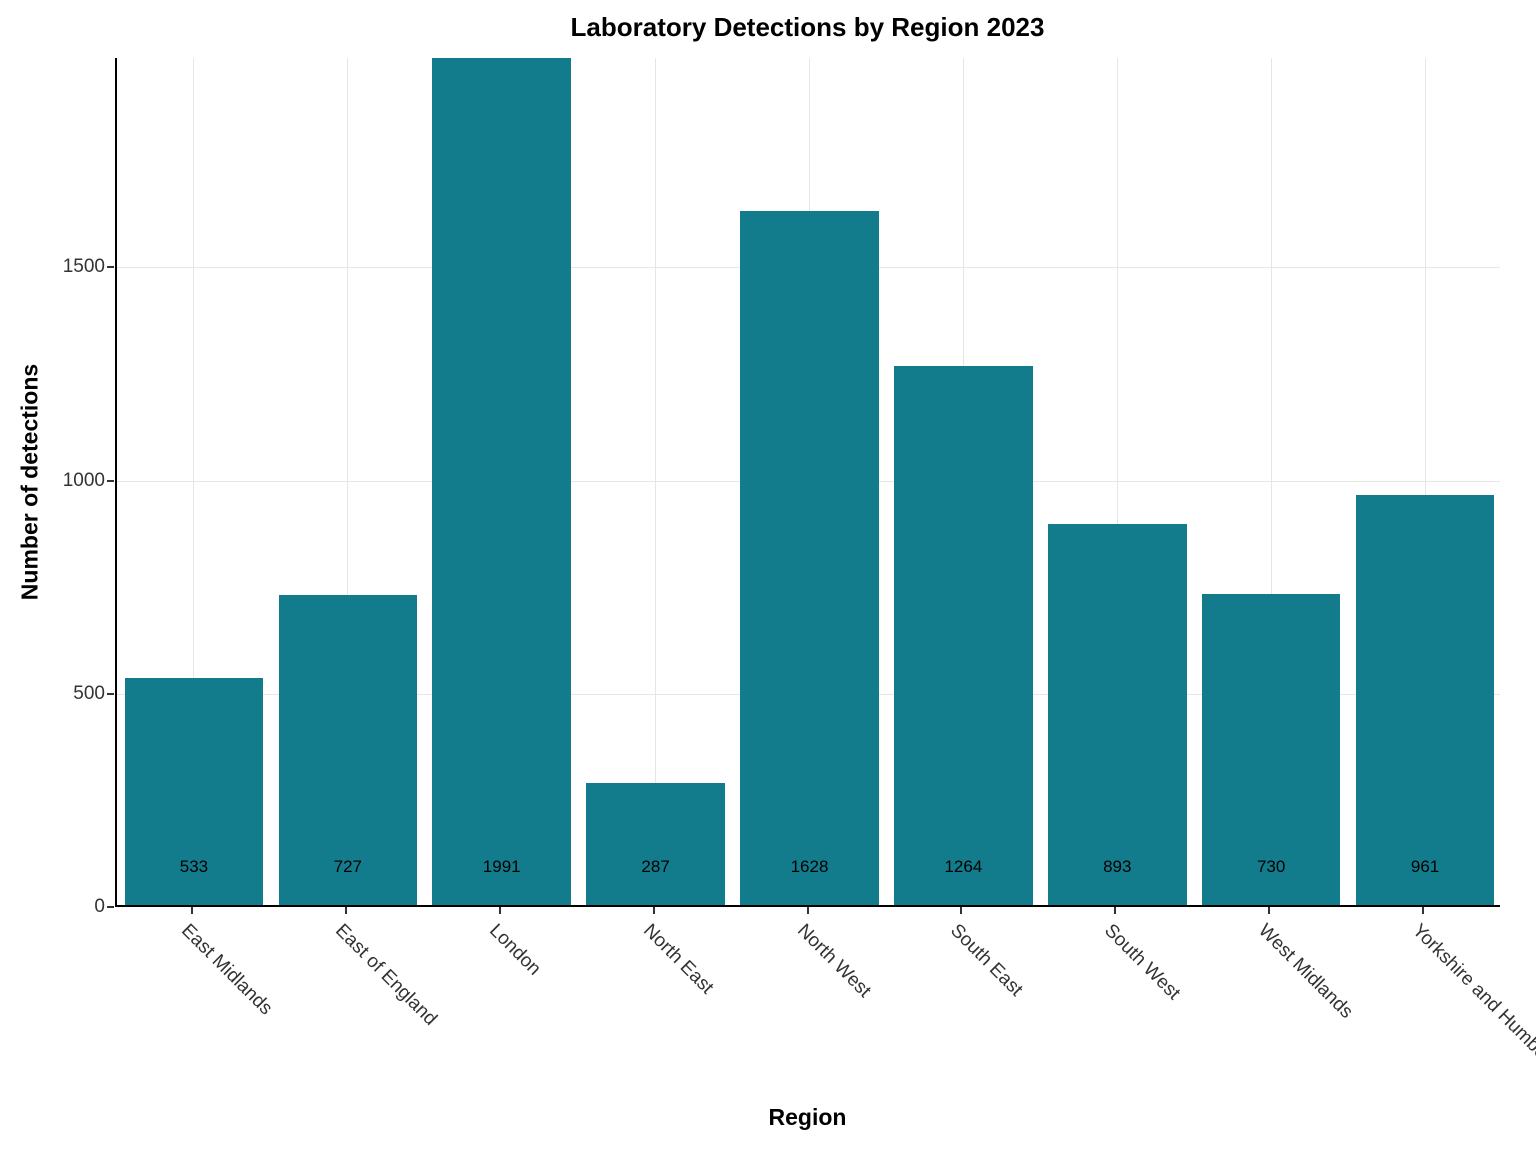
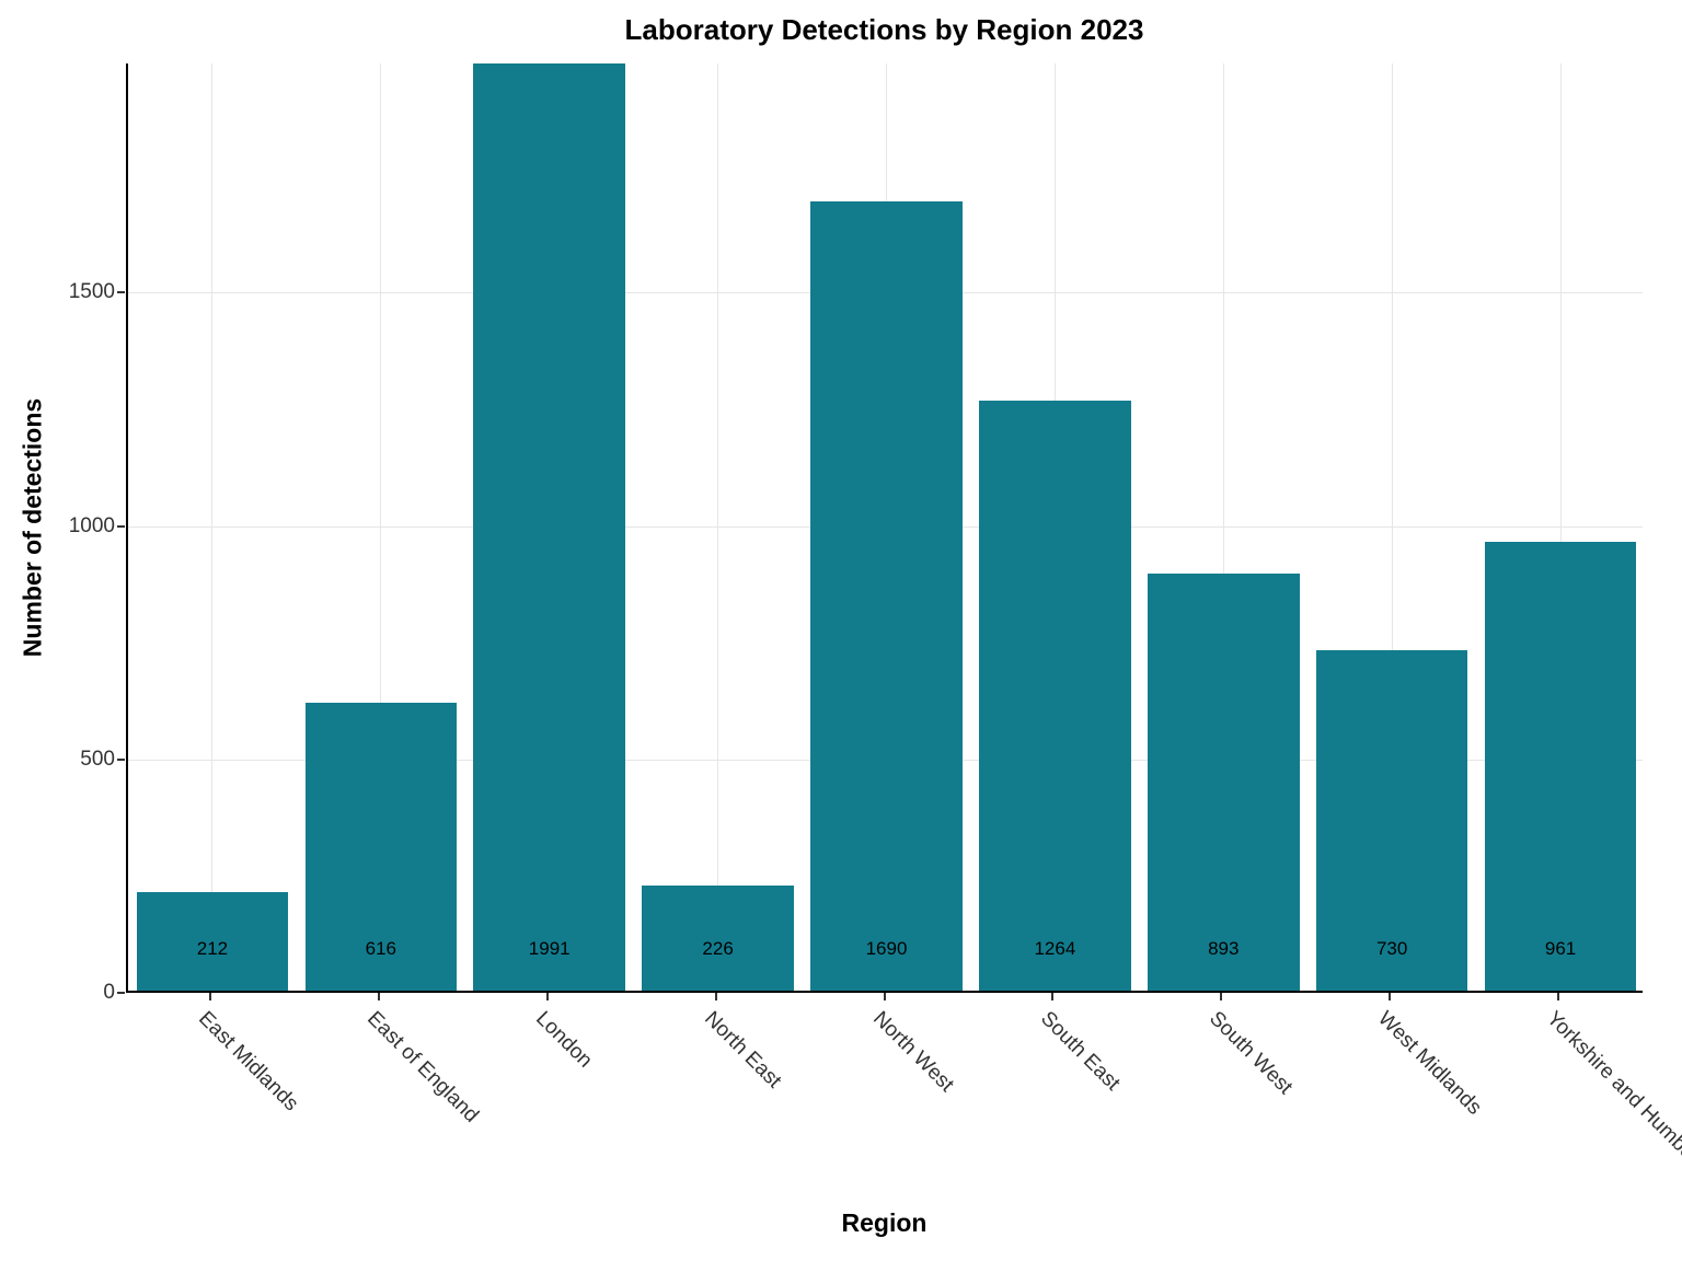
East Midlands: 533 -> 212
East of England: 727 -> 616
North East: 287 -> 226
North West: 1628 -> 1690
